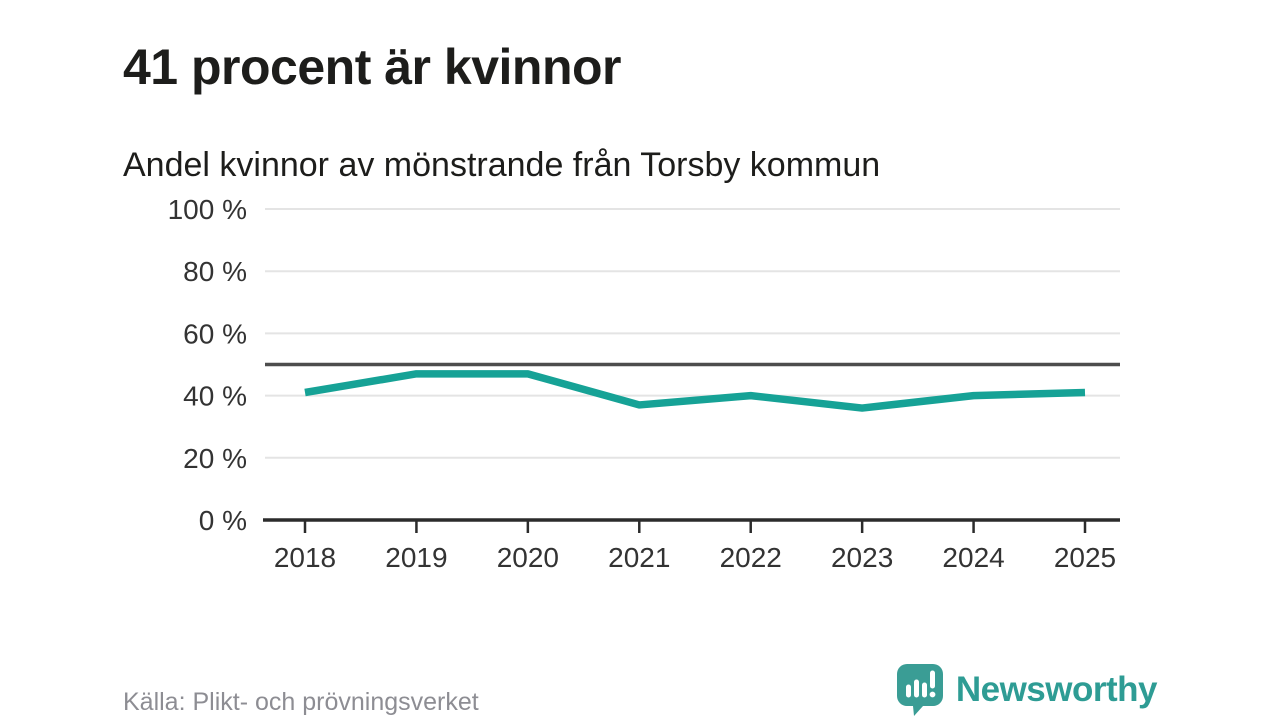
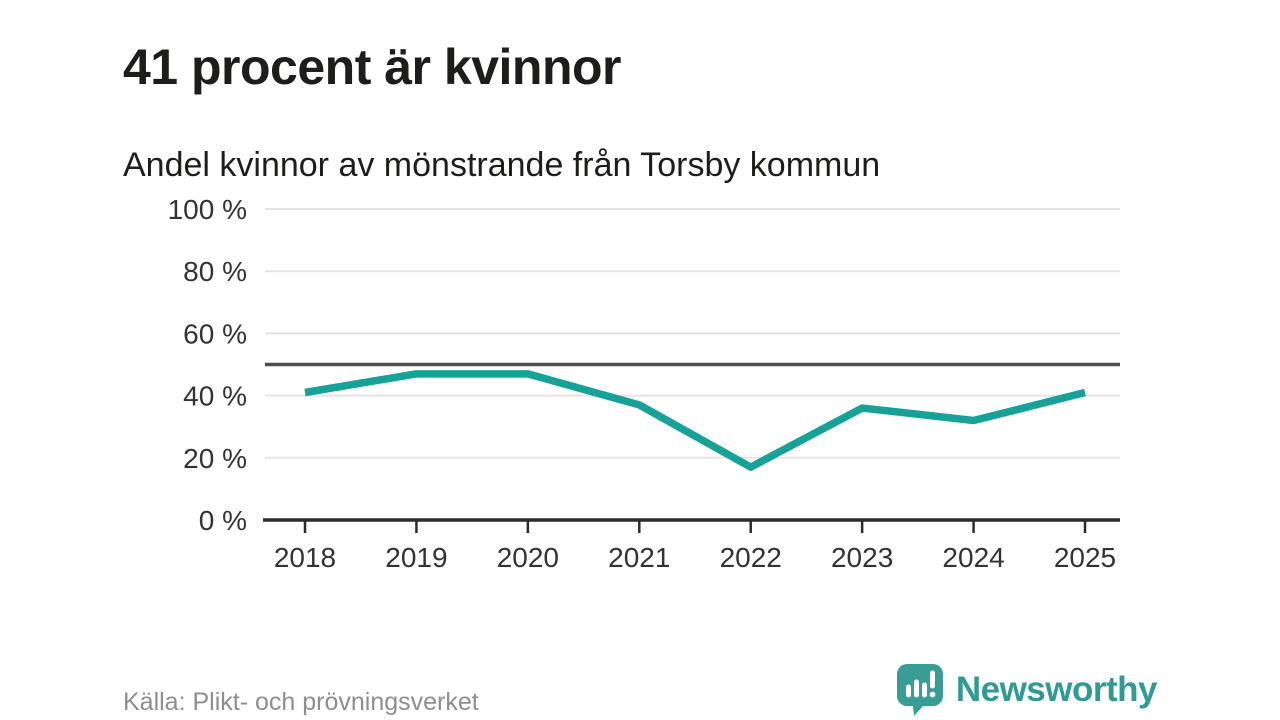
2022: 40% -> 17%
2024: 40% -> 32%
